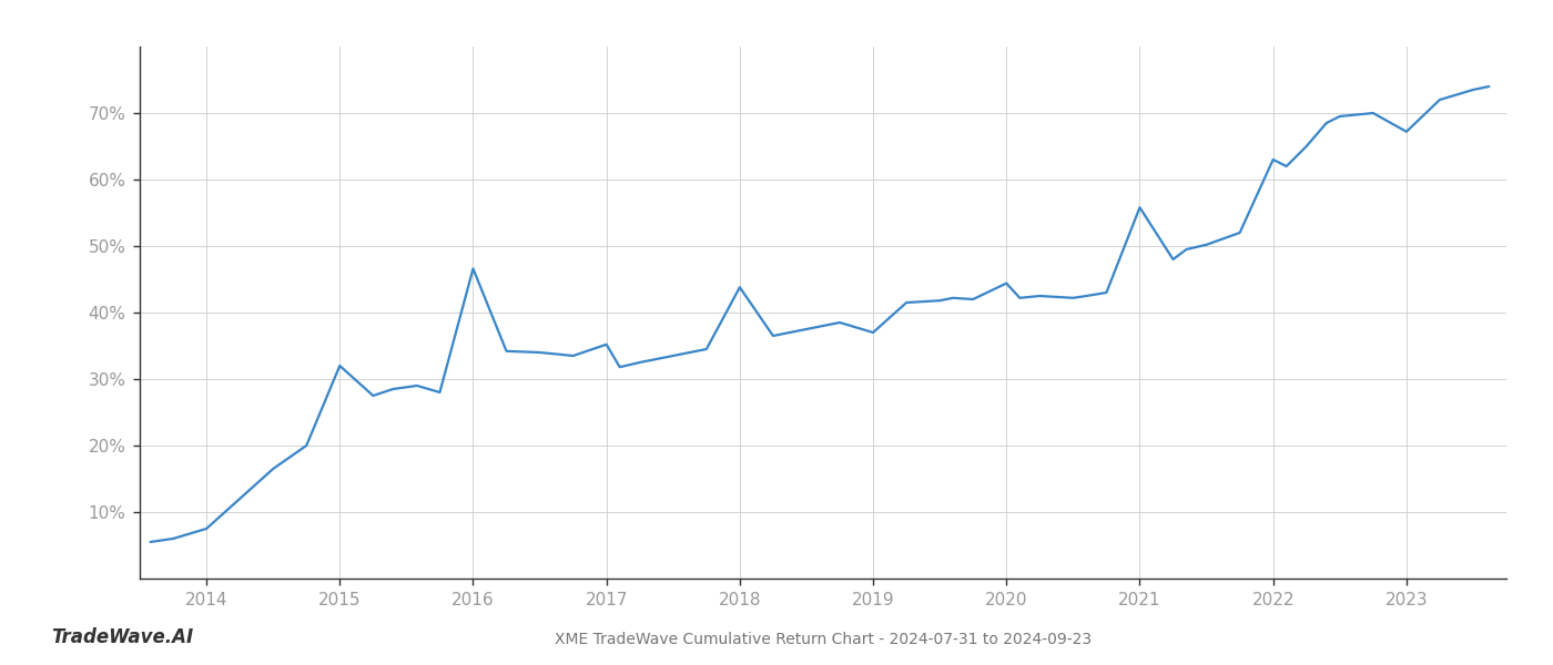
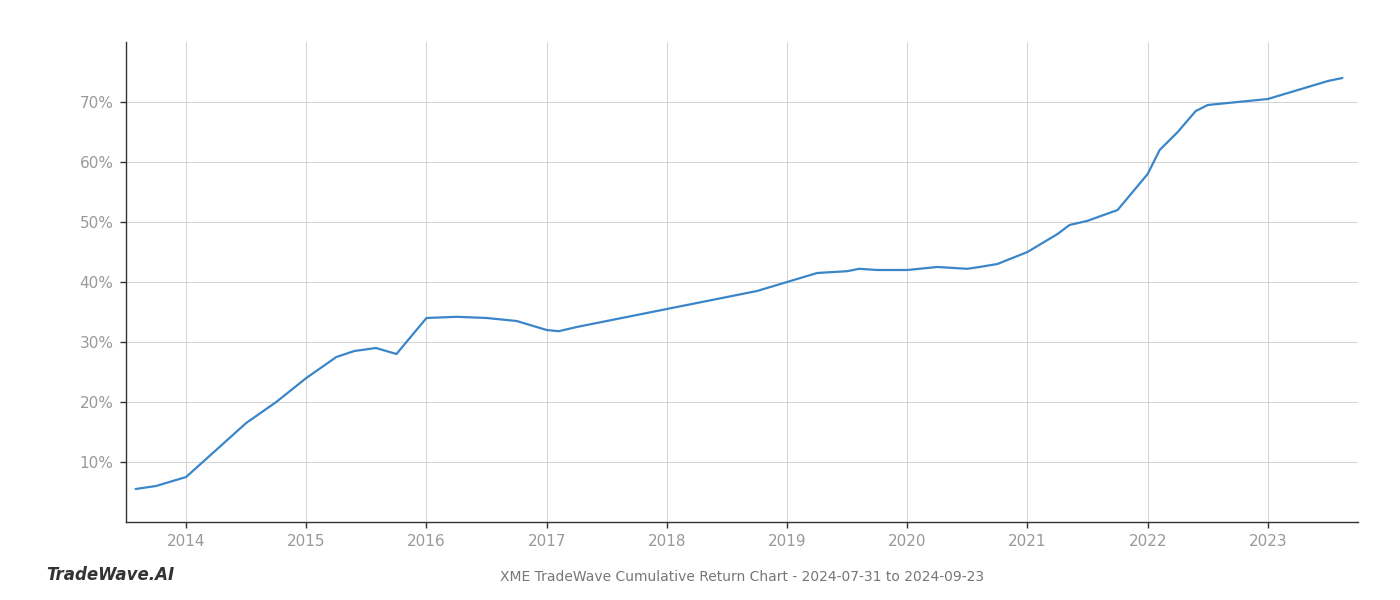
2015: 32.0% -> 24.0%
2016: 46.6% -> 34.0%
2017: 35.2% -> 32.0%
2018: 43.8% -> 35.5%
2019: 37.0% -> 40.0%
2020: 44.4% -> 42.0%
2021: 55.8% -> 45.0%
2022: 63.0% -> 58.0%
2023: 67.2% -> 70.5%
